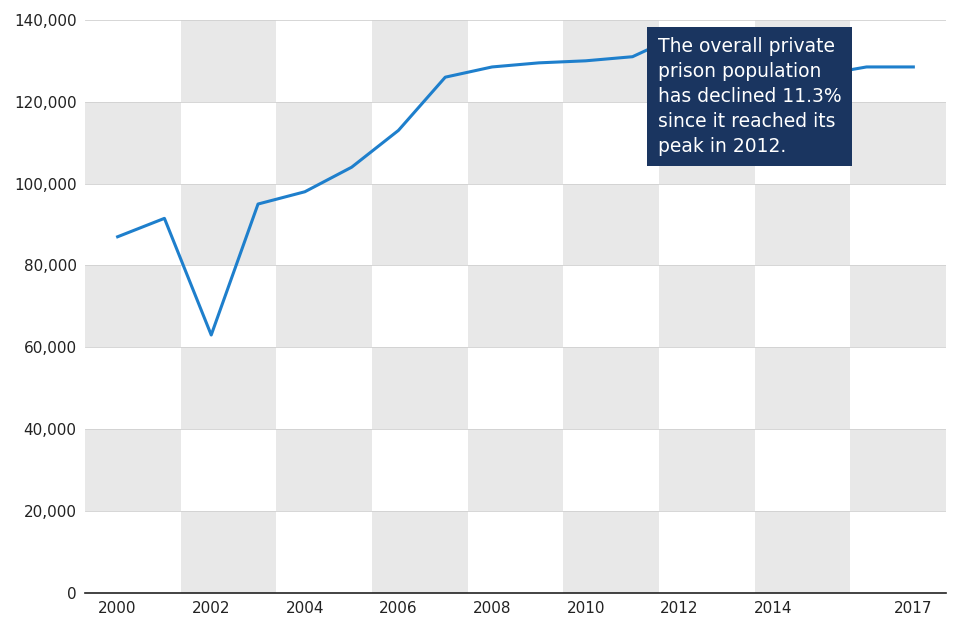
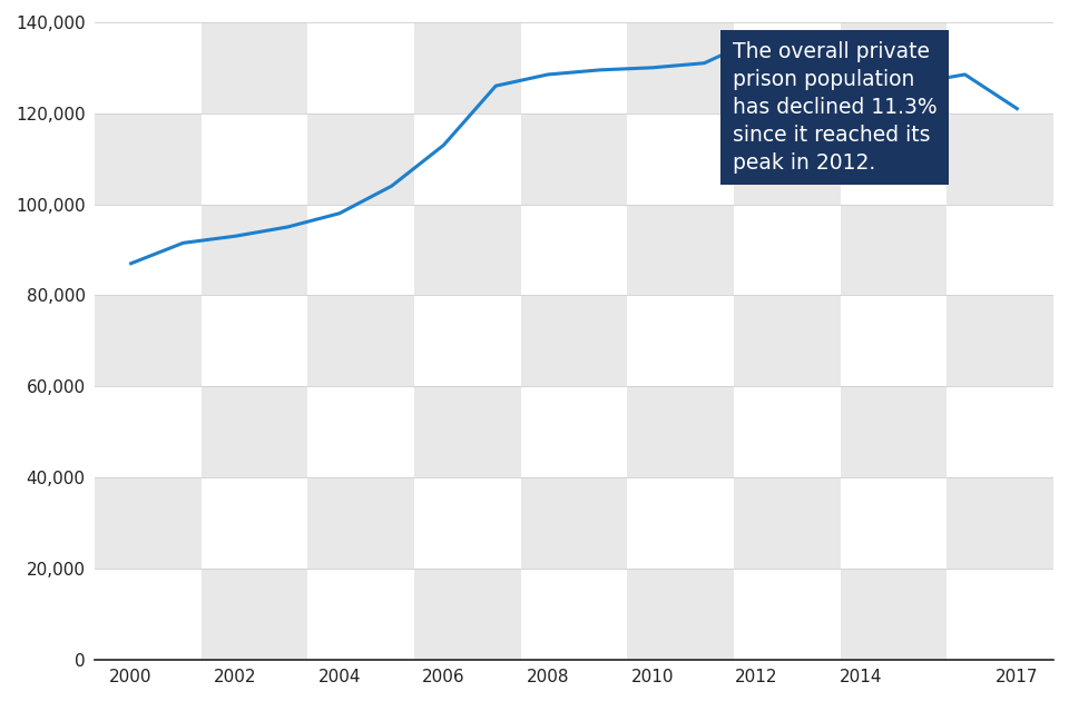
2002: 63,000 -> 93,000
2017: 128,500 -> 121,000
